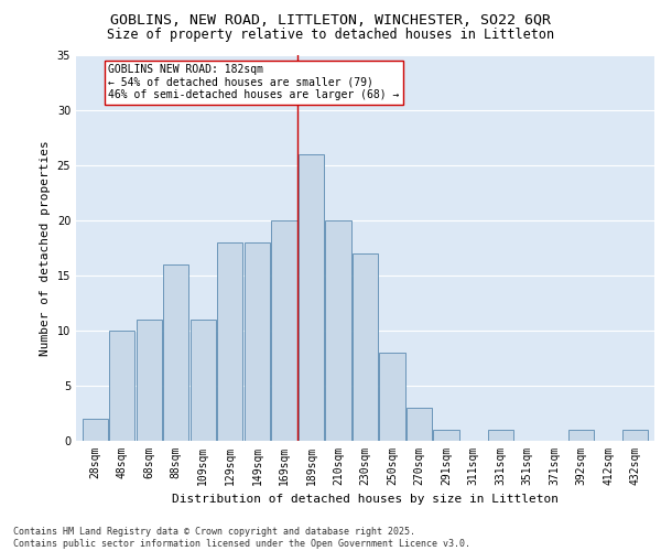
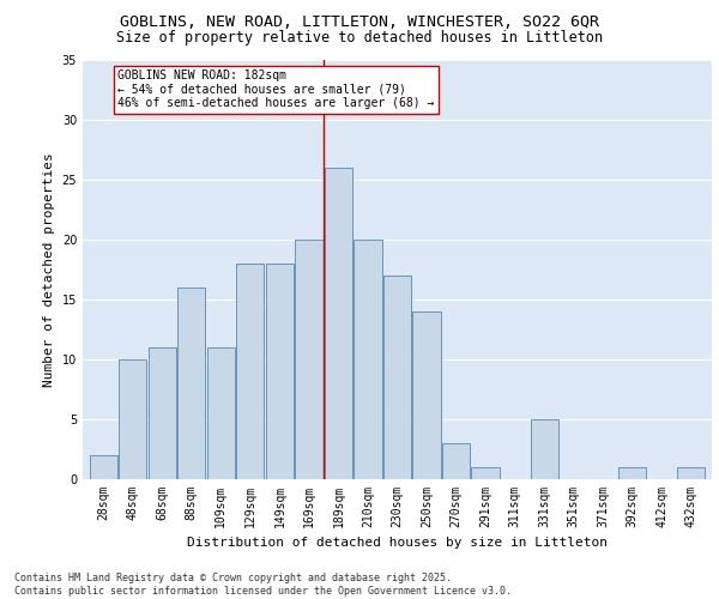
250sqm: 8 -> 14
331sqm: 1 -> 5
